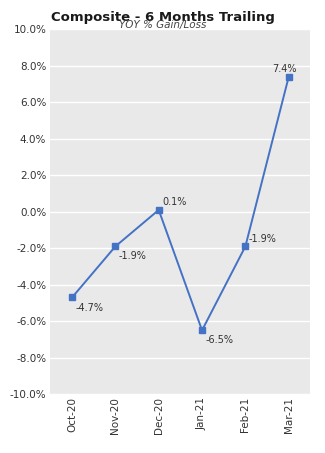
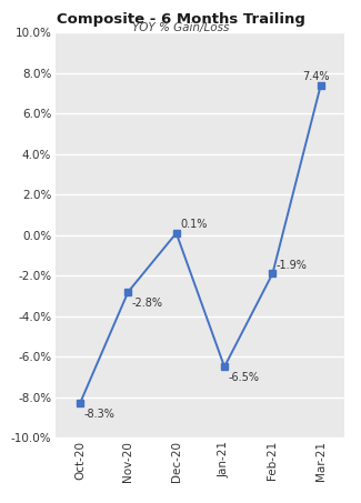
Oct-20: -4.7% -> -8.3%
Nov-20: -1.9% -> -2.8%
